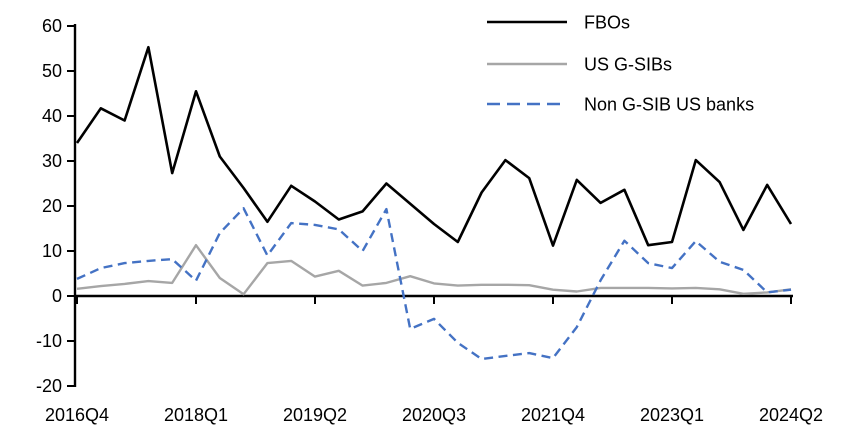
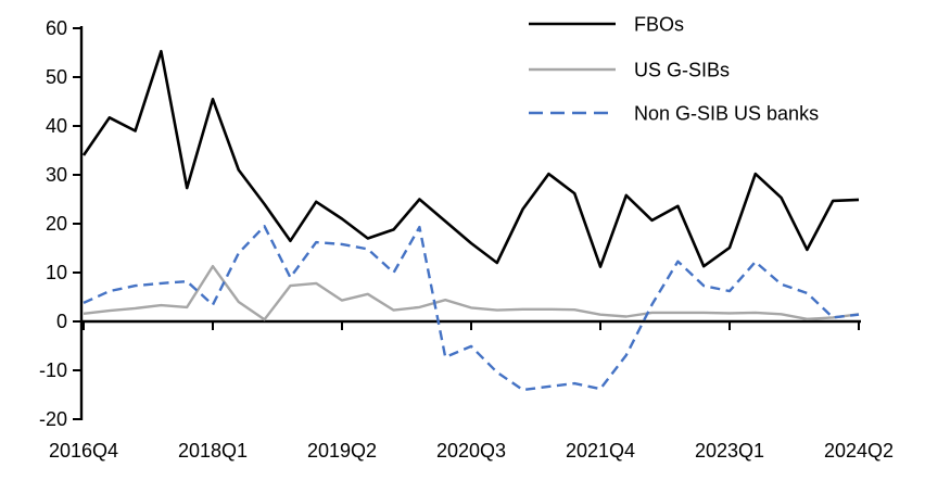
FBOs/2023Q1: 12 -> 15
FBOs/2024Q2: 16 -> 25
